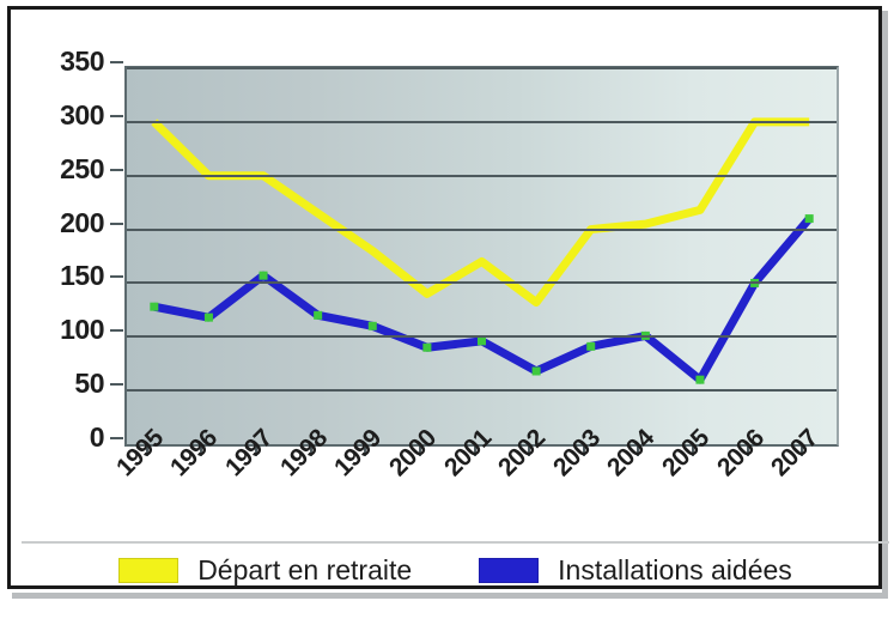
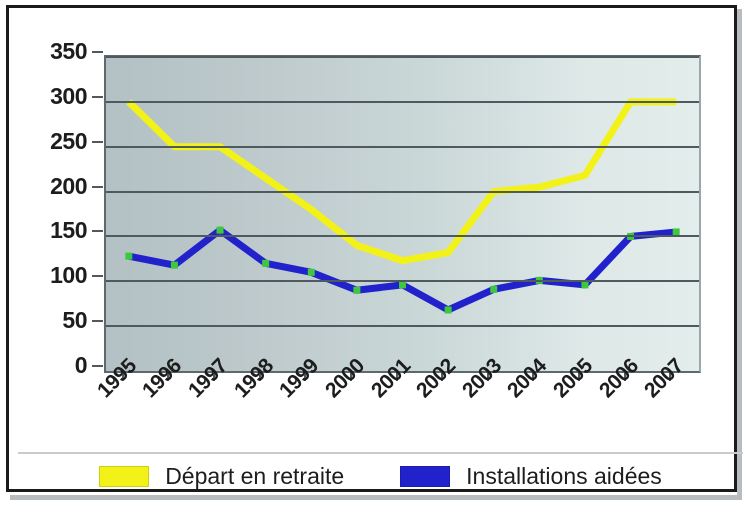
Départ en retraite/2001: 170 -> 120
Installations aidées/2005: 60 -> 100
Installations aidées/2007: 210 -> 160
